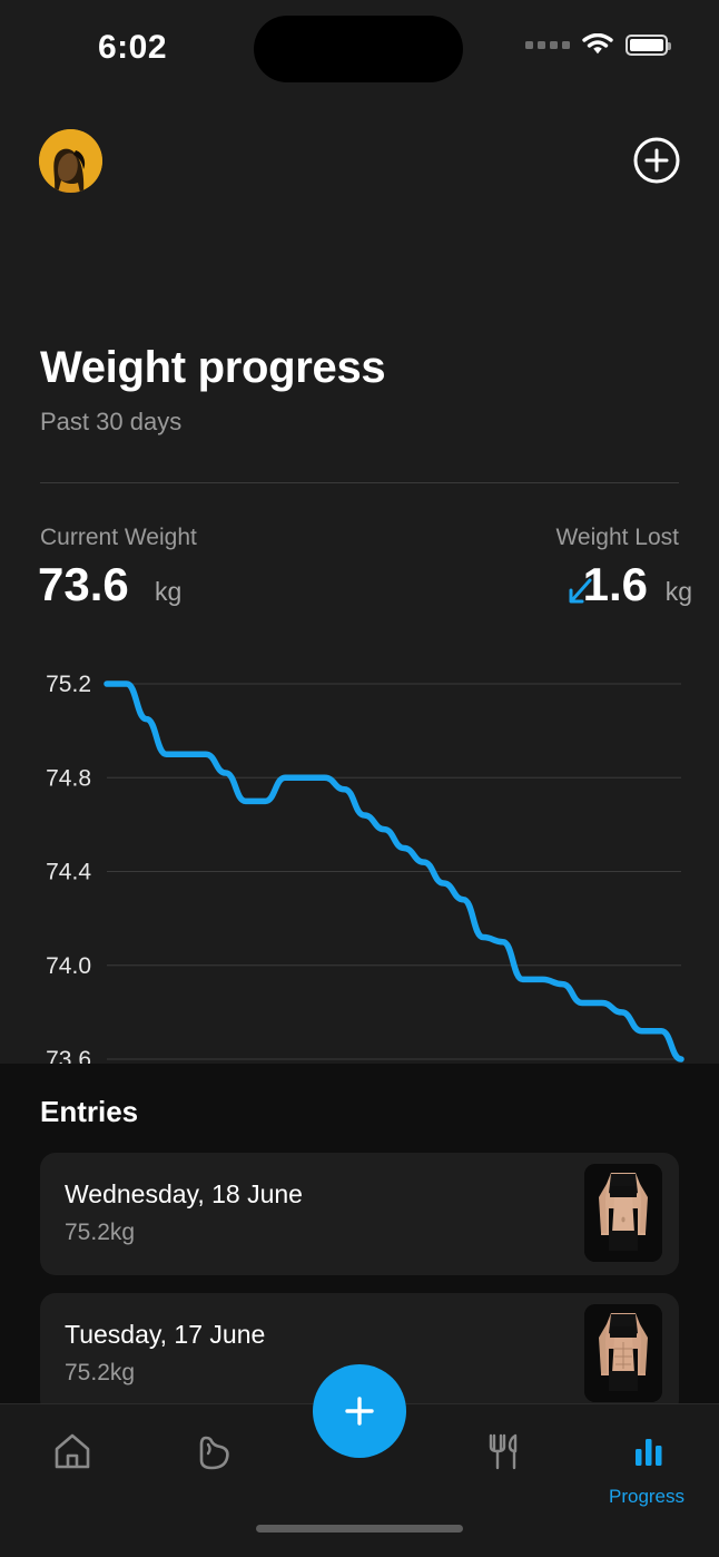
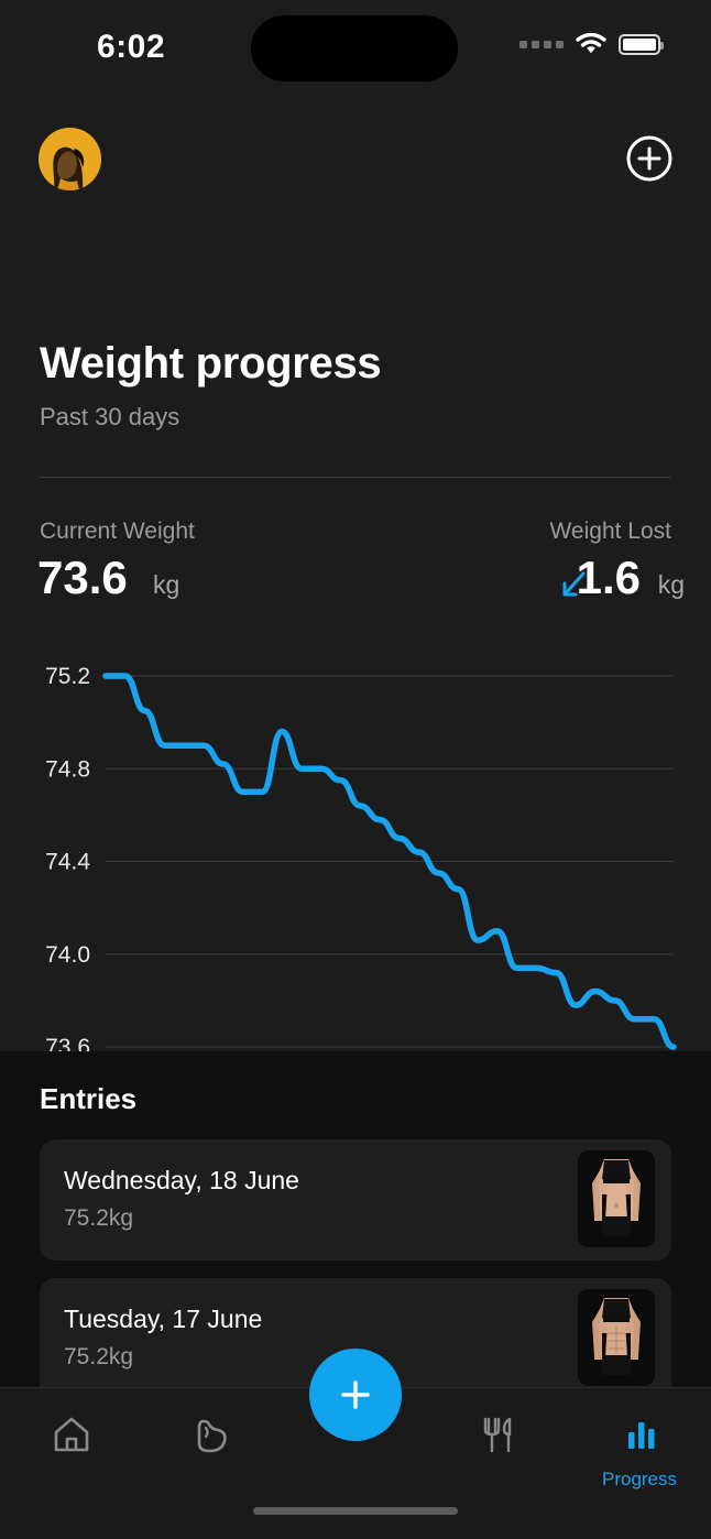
10: 74.80 -> 74.96
20: 74.12 -> 74.06
25: 73.84 -> 73.78
